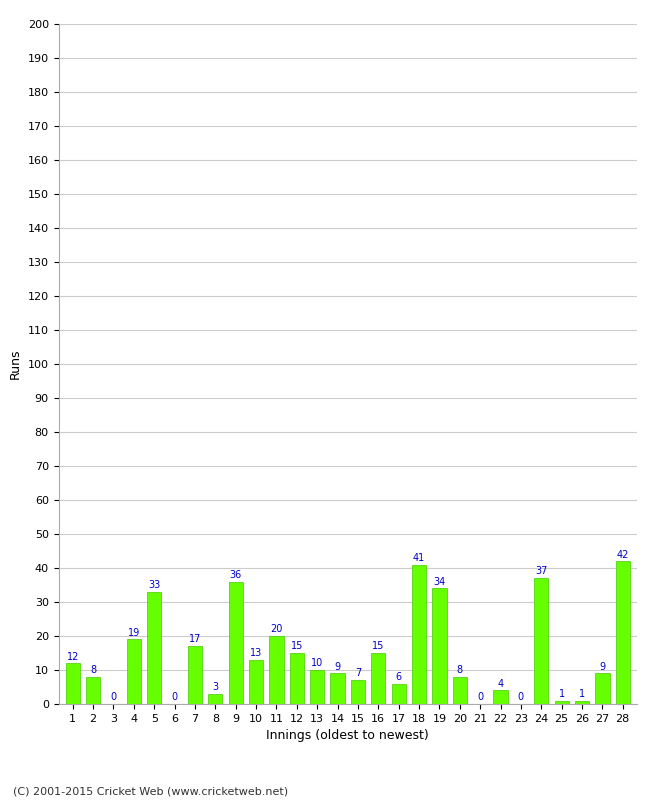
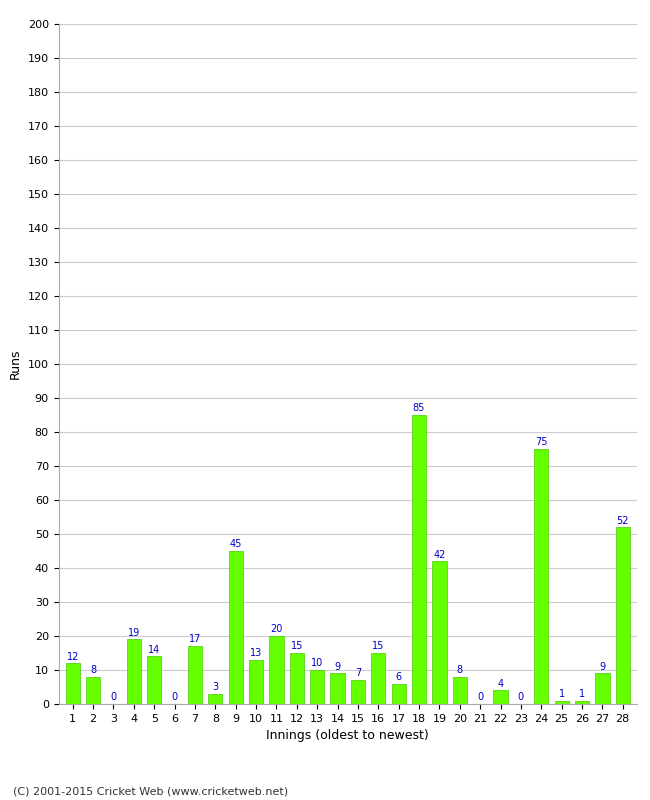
5: 33 -> 14
9: 36 -> 45
18: 41 -> 85
19: 34 -> 42
24: 37 -> 75
28: 42 -> 52
